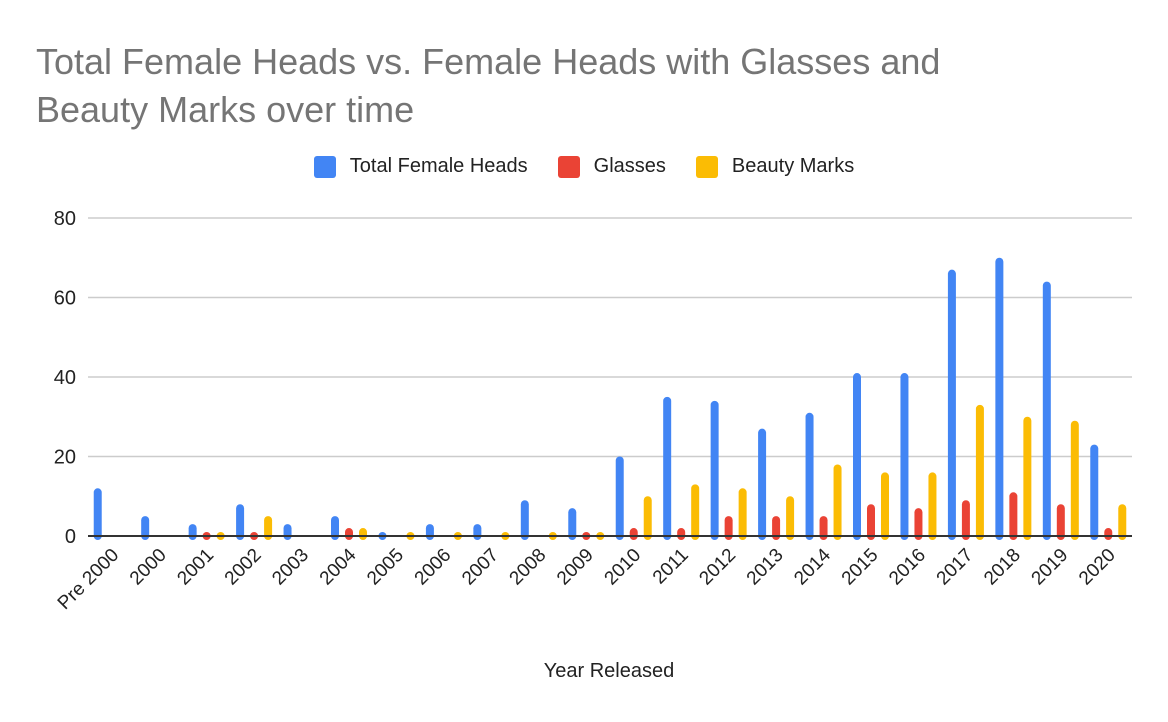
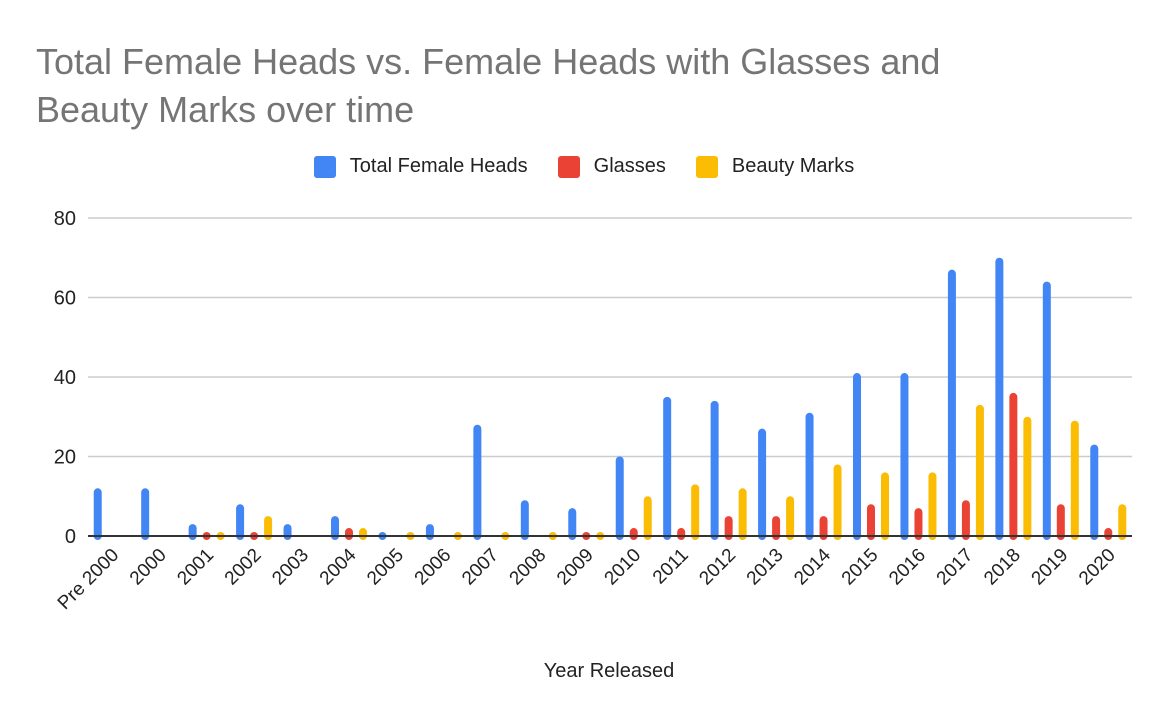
Total Female Heads/2000: 5 -> 12
Total Female Heads/2007: 3 -> 28
Glasses/2018: 11 -> 36
